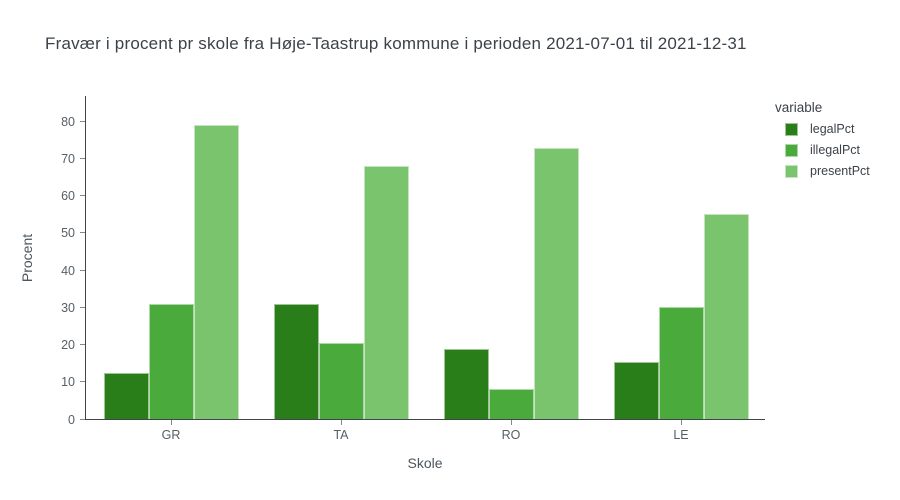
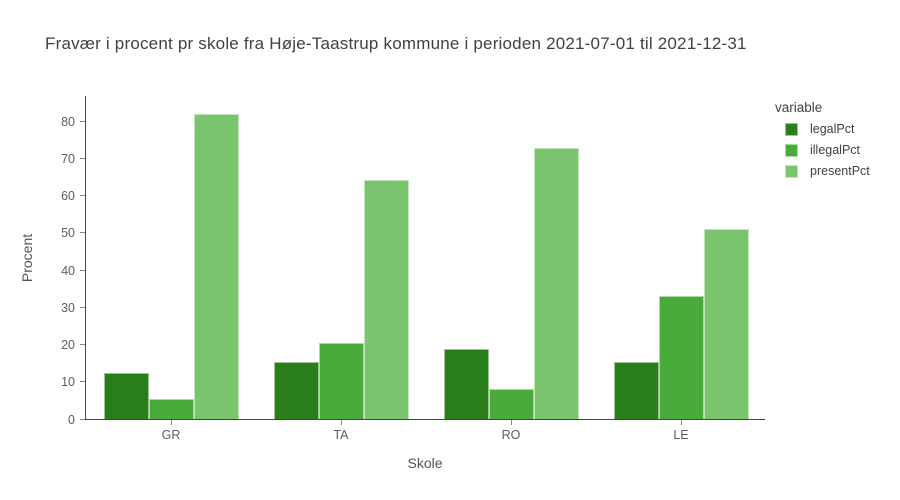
illegalPct/GR: 31 -> 5
presentPct/GR: 79 -> 82
legalPct/TA: 31 -> 15
presentPct/TA: 68 -> 64
illegalPct/LE: 30 -> 33
presentPct/LE: 55 -> 51
